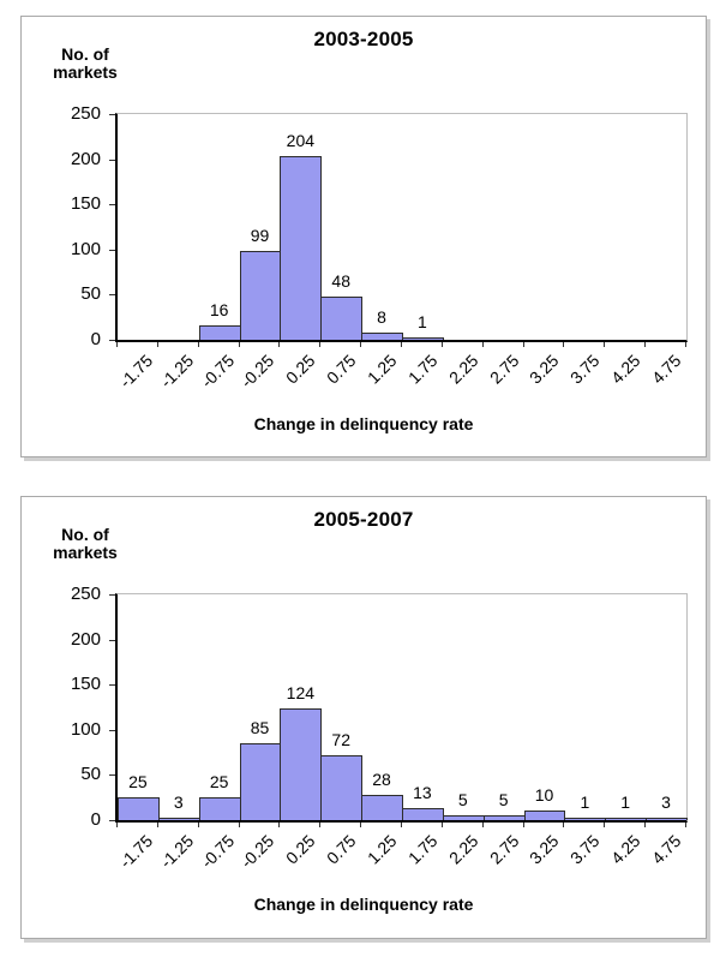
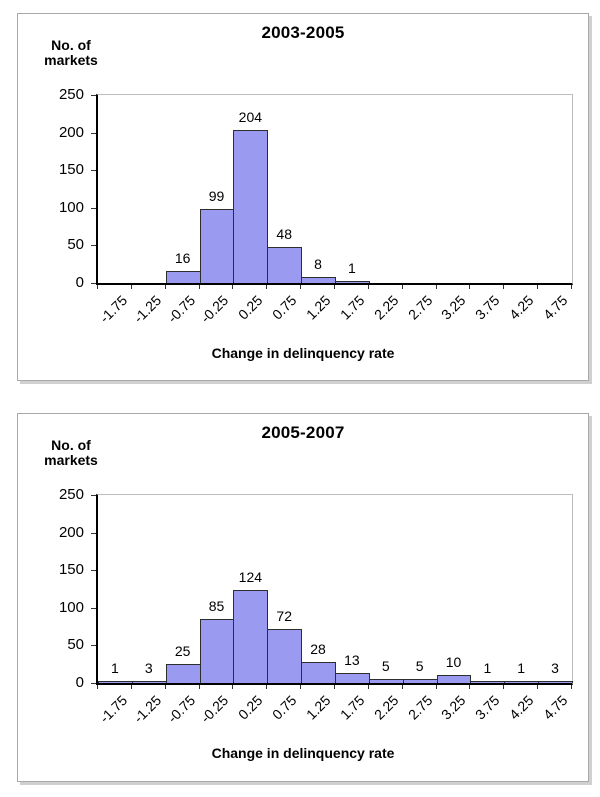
2005-2007/-1.75: 25 -> 1
